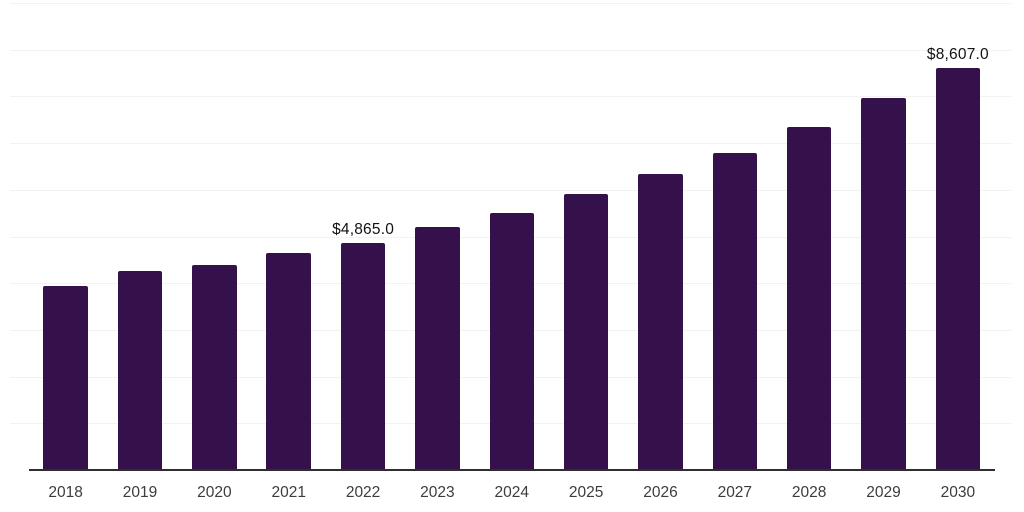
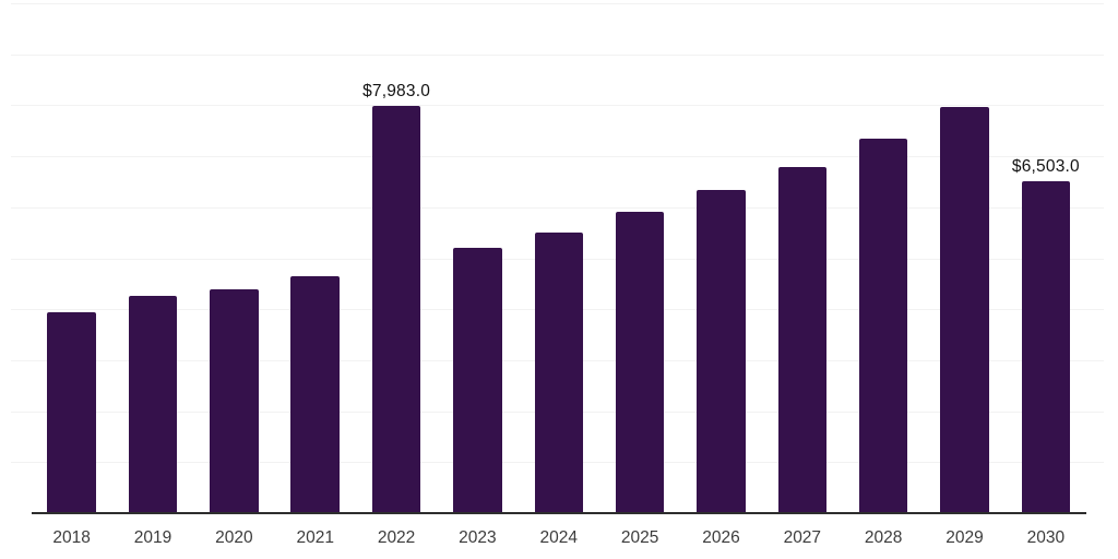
2022: $4,865.0 -> $7,983.0
2030: $8,607.0 -> $6,503.0
